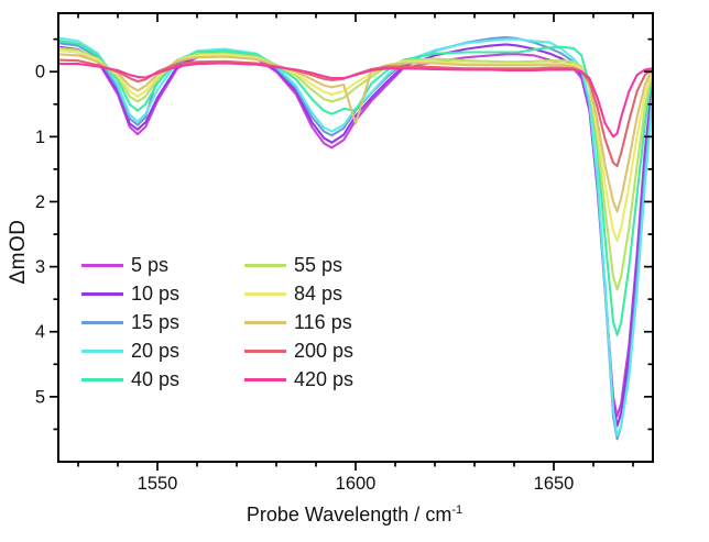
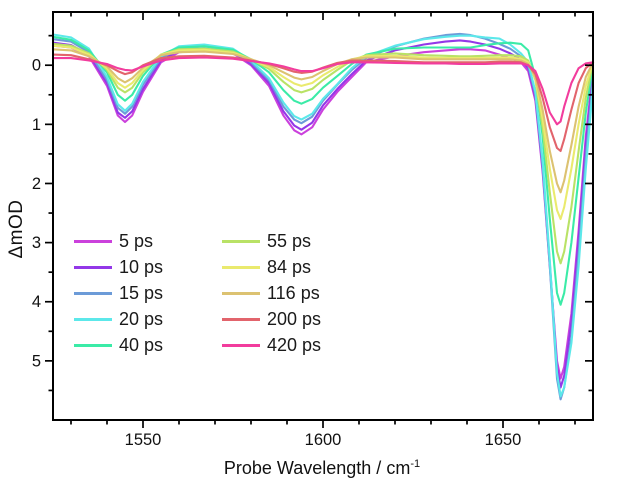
15 ps/1550: 0.1 -> 0.3
40 ps/1600: 0.6 -> 0.4
116 ps/1600: 0.8 -> 0.1
